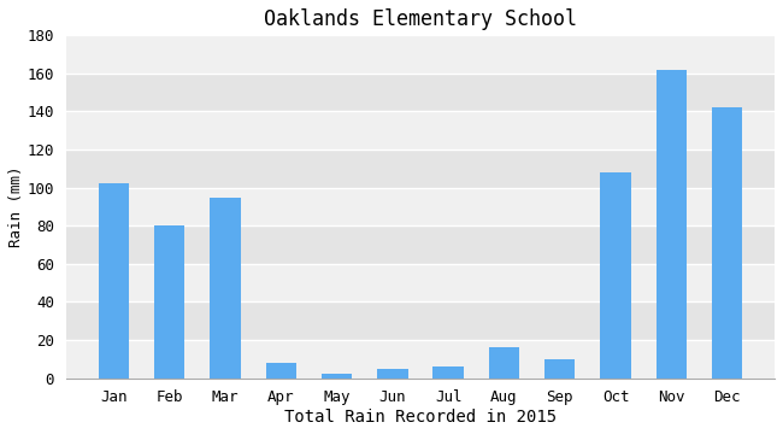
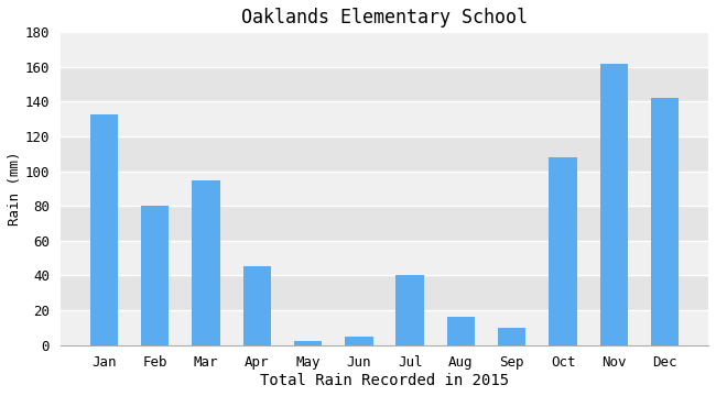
Jan: 102 -> 133
Apr: 8 -> 45
Jul: 6 -> 40
